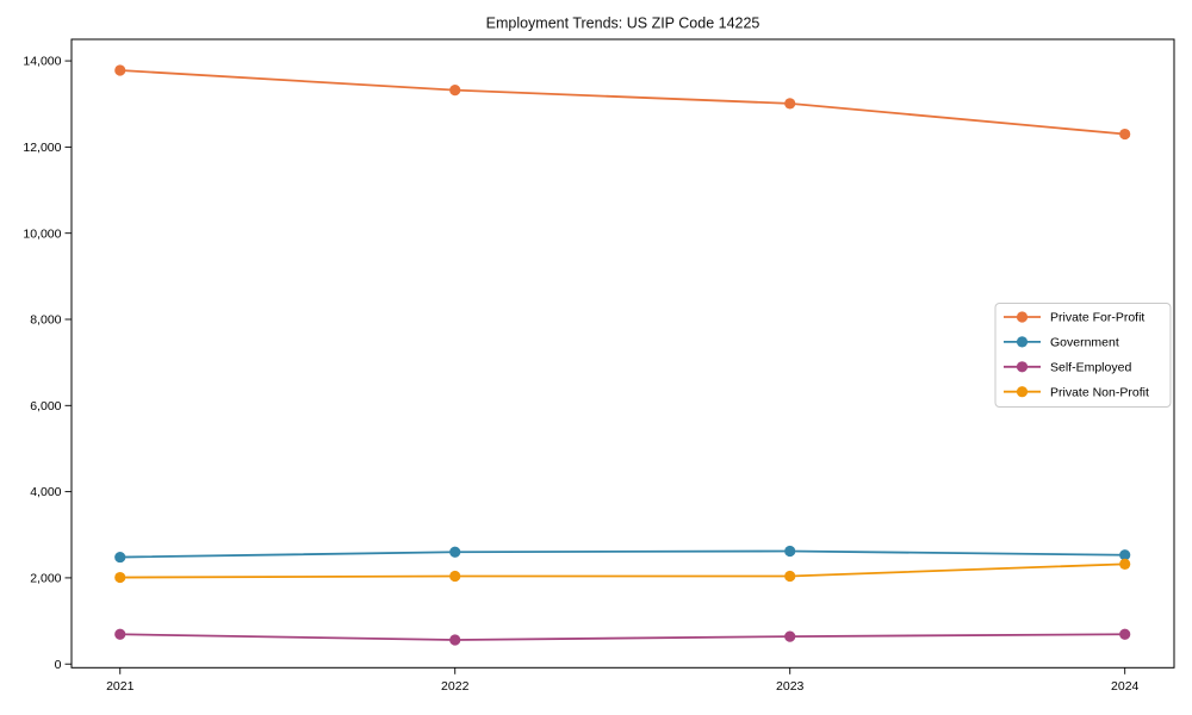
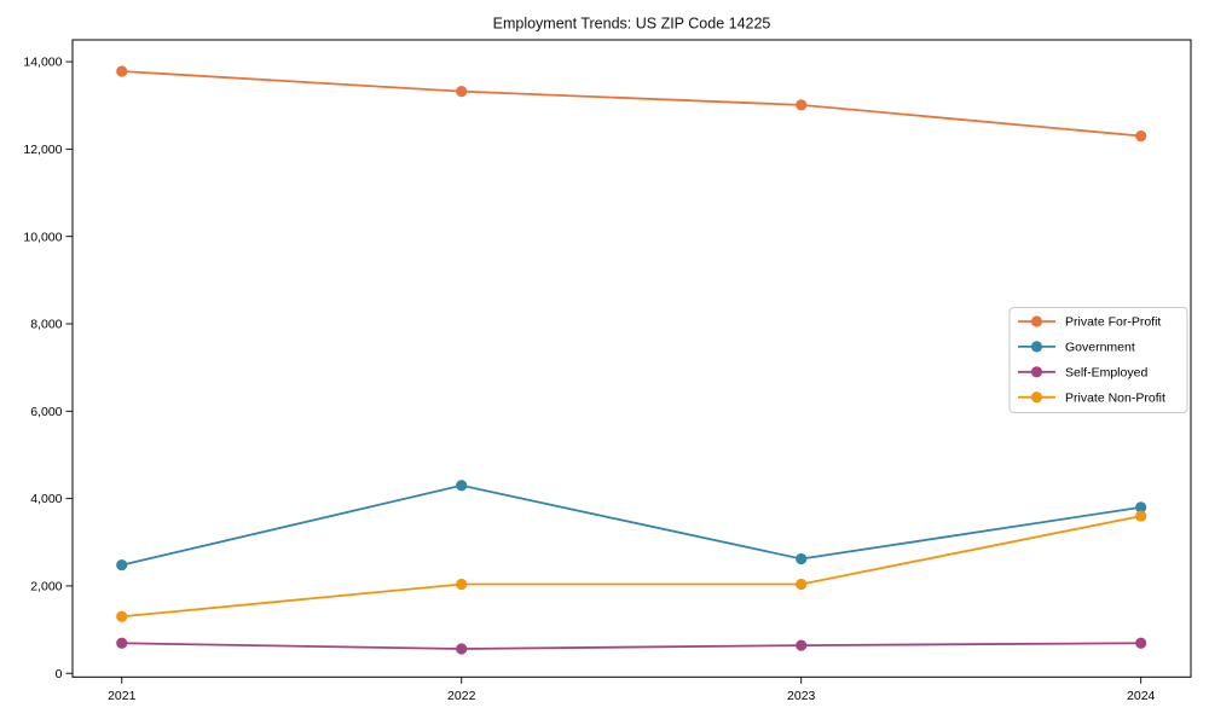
Private Non-Profit/2021: 2000 -> 1300
Government/2022: 2600 -> 4300
Government/2024: 2500 -> 3800
Private Non-Profit/2024: 2300 -> 3600
